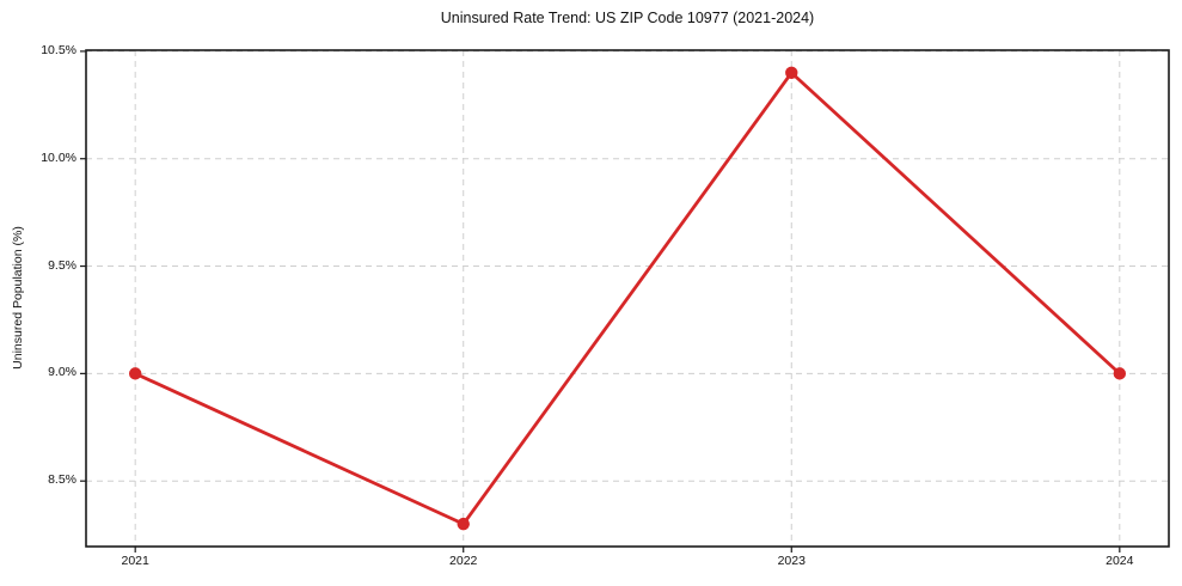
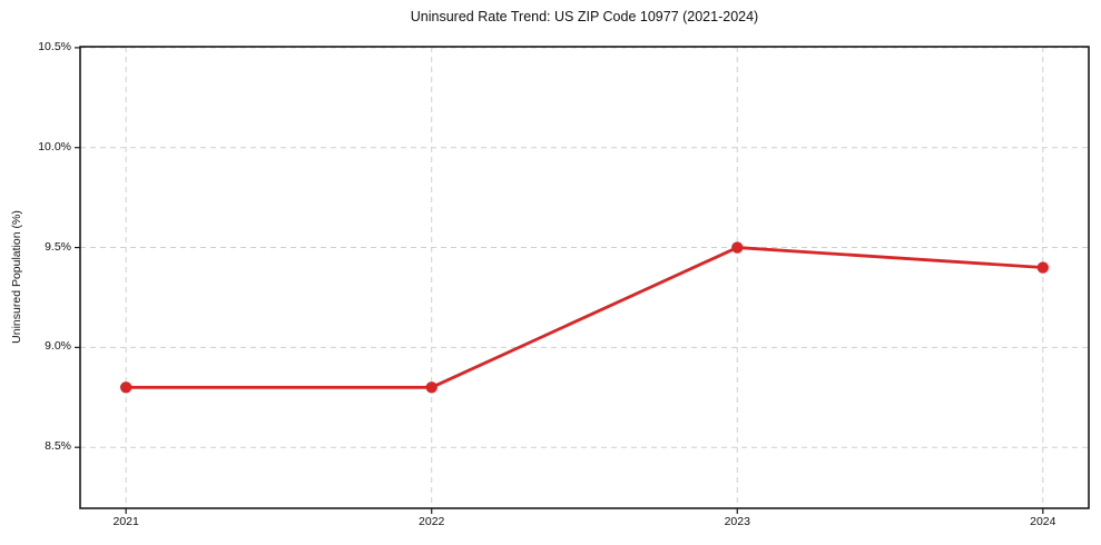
2021: 9.0% -> 8.8%
2022: 8.3% -> 8.8%
2023: 10.4% -> 9.5%
2024: 9.0% -> 9.4%
